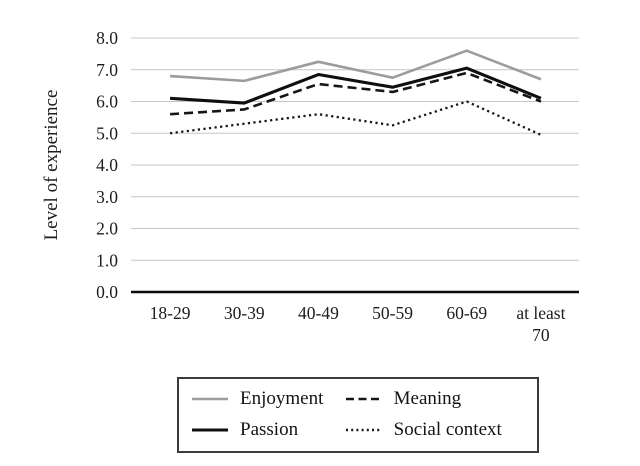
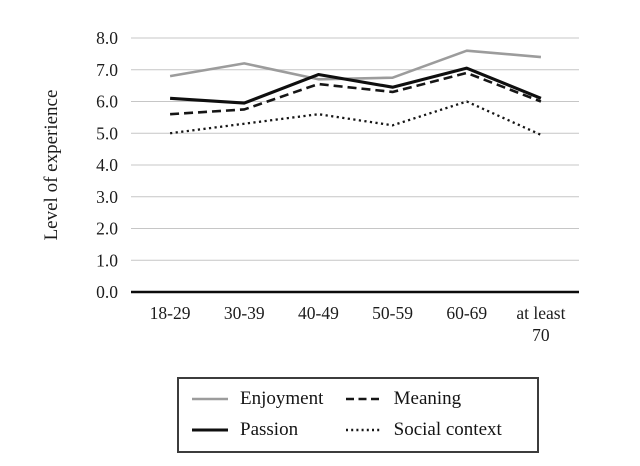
Enjoyment/30-39: 6.7 -> 7.2
Enjoyment/40-49: 7.2 -> 6.7
Enjoyment/at least 70: 6.7 -> 7.4
